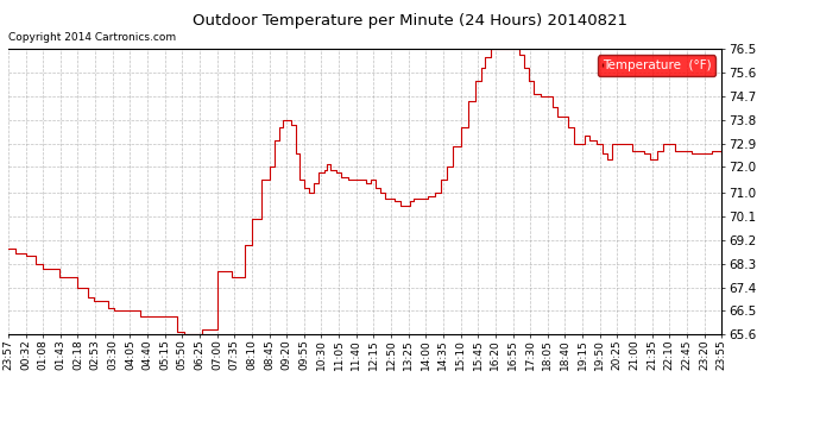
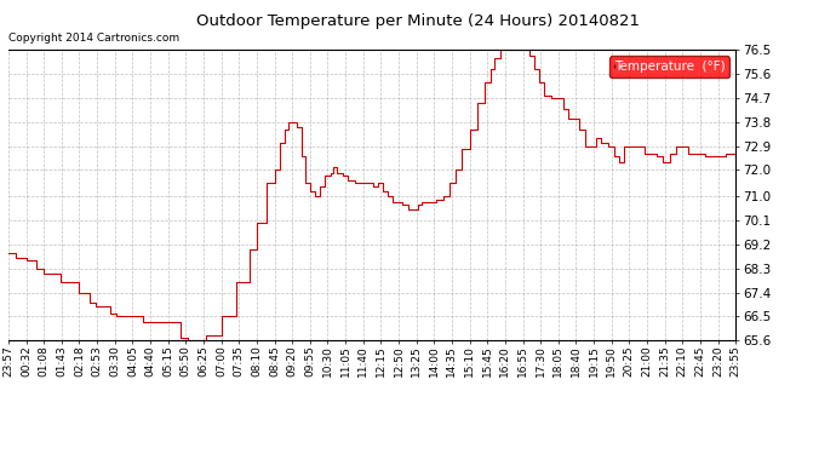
07:00: 68.0 -> 66.5
